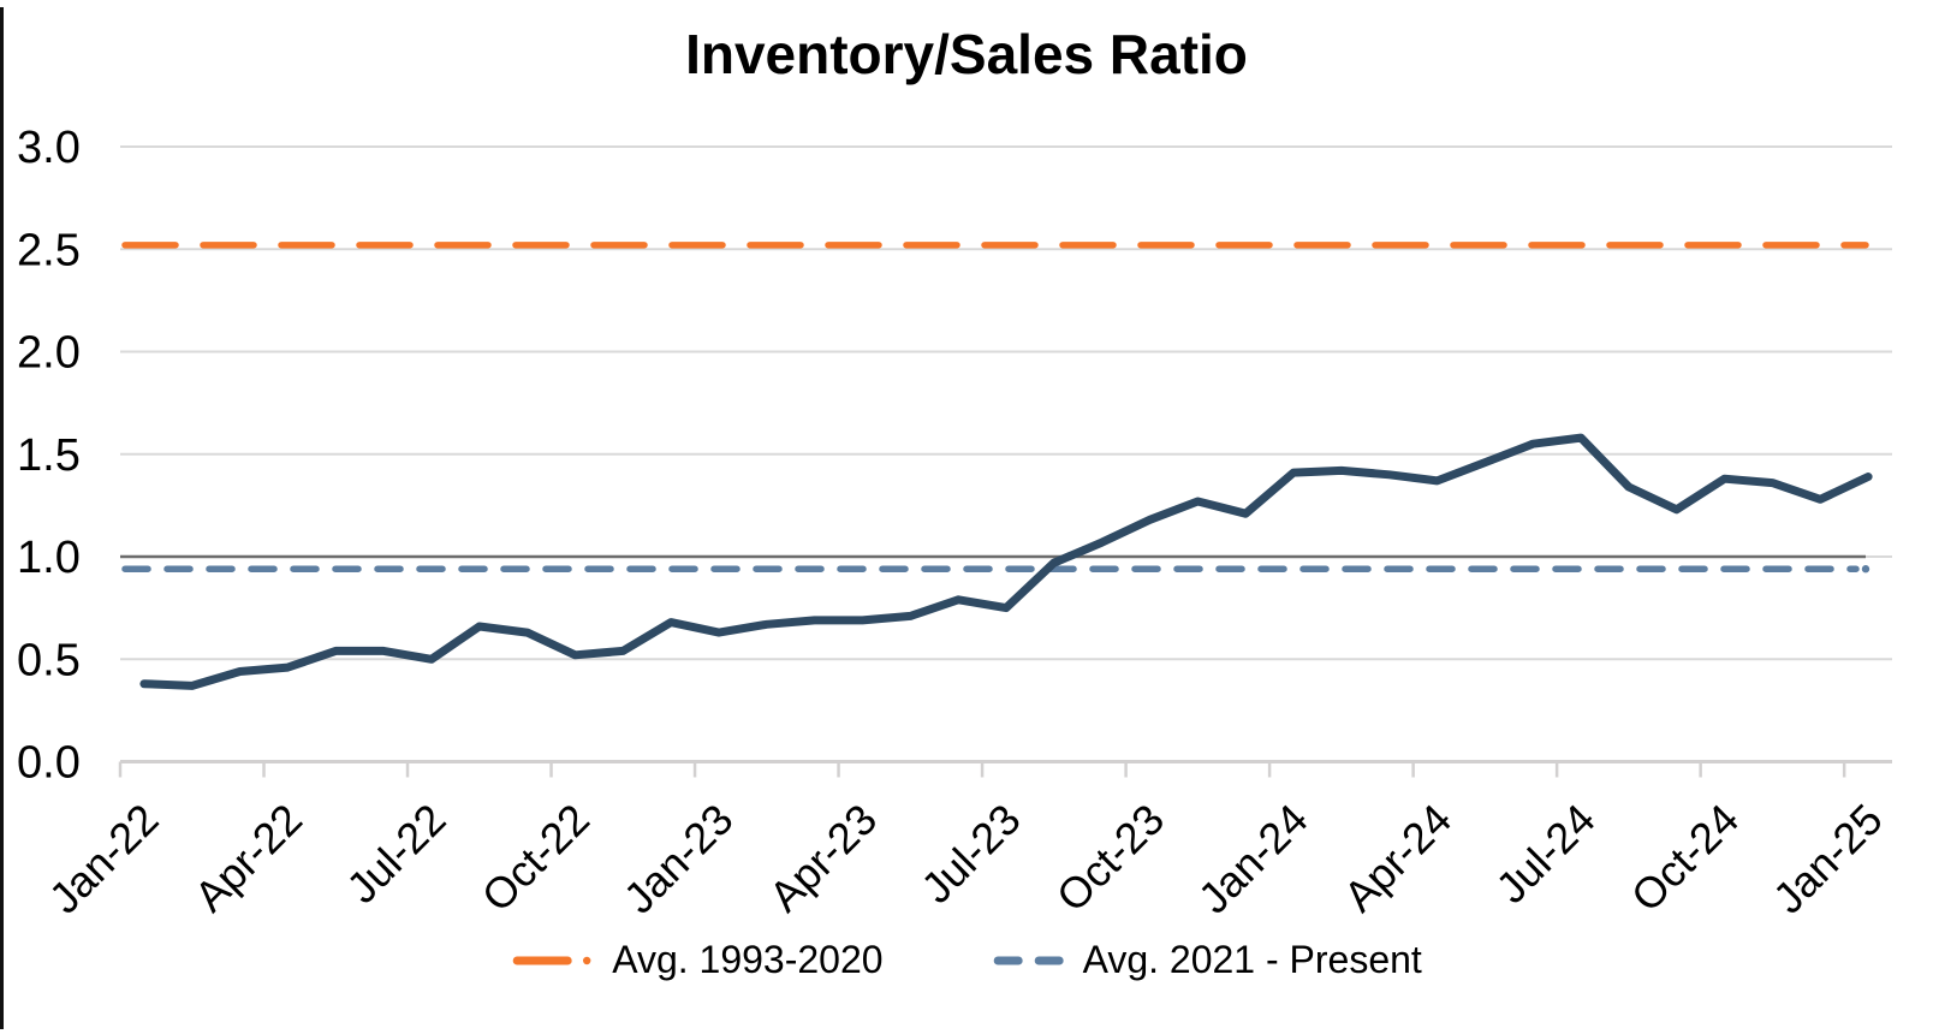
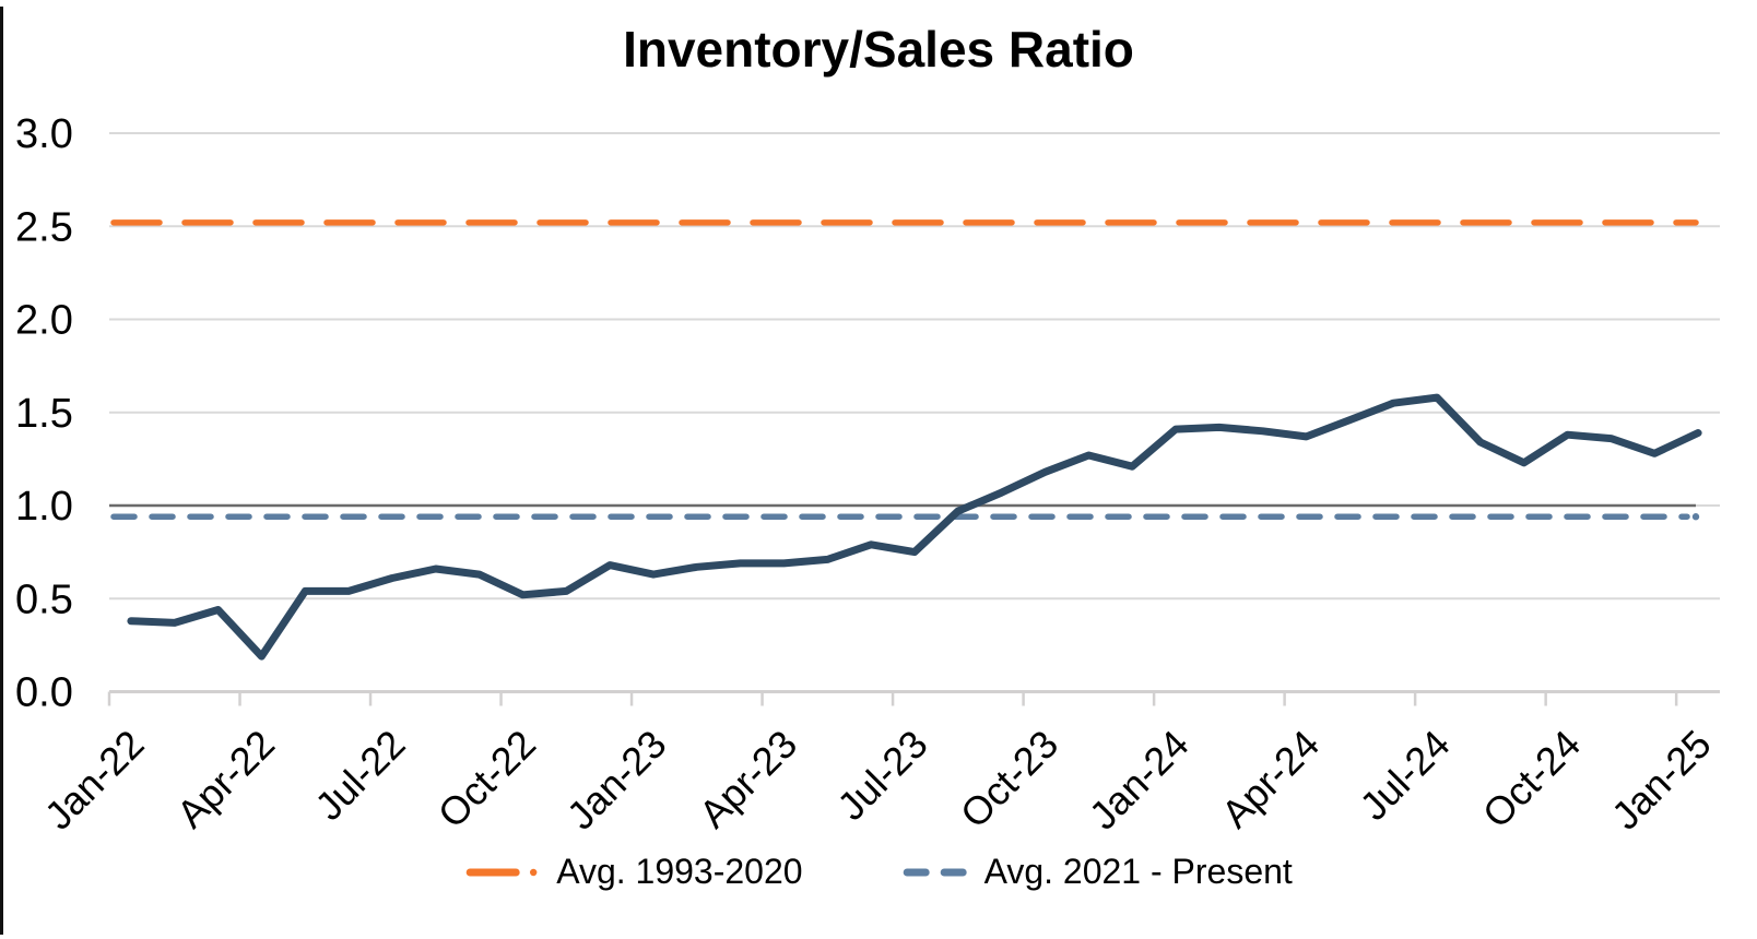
Apr-22: 0.46 -> 0.19
Jul-22: 0.50 -> 0.61
